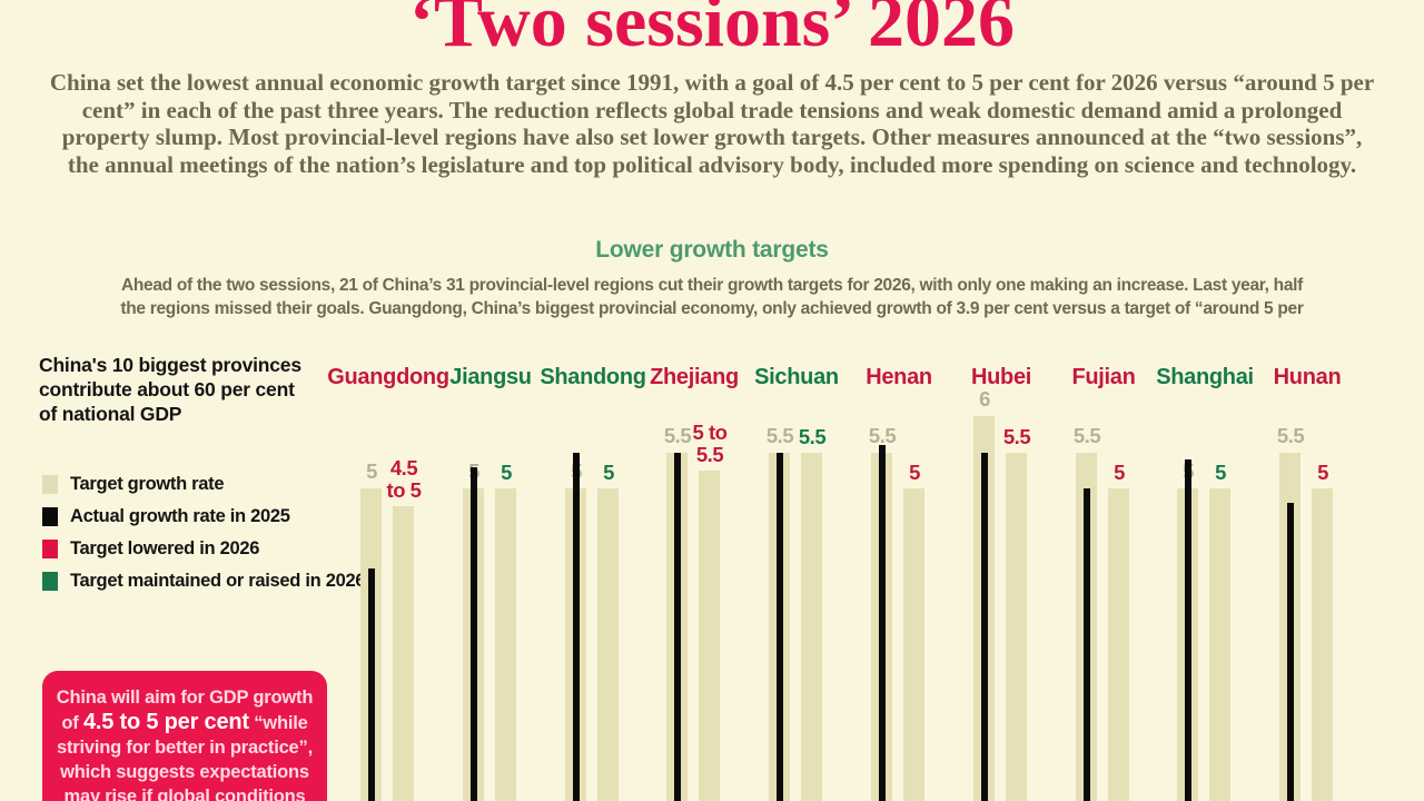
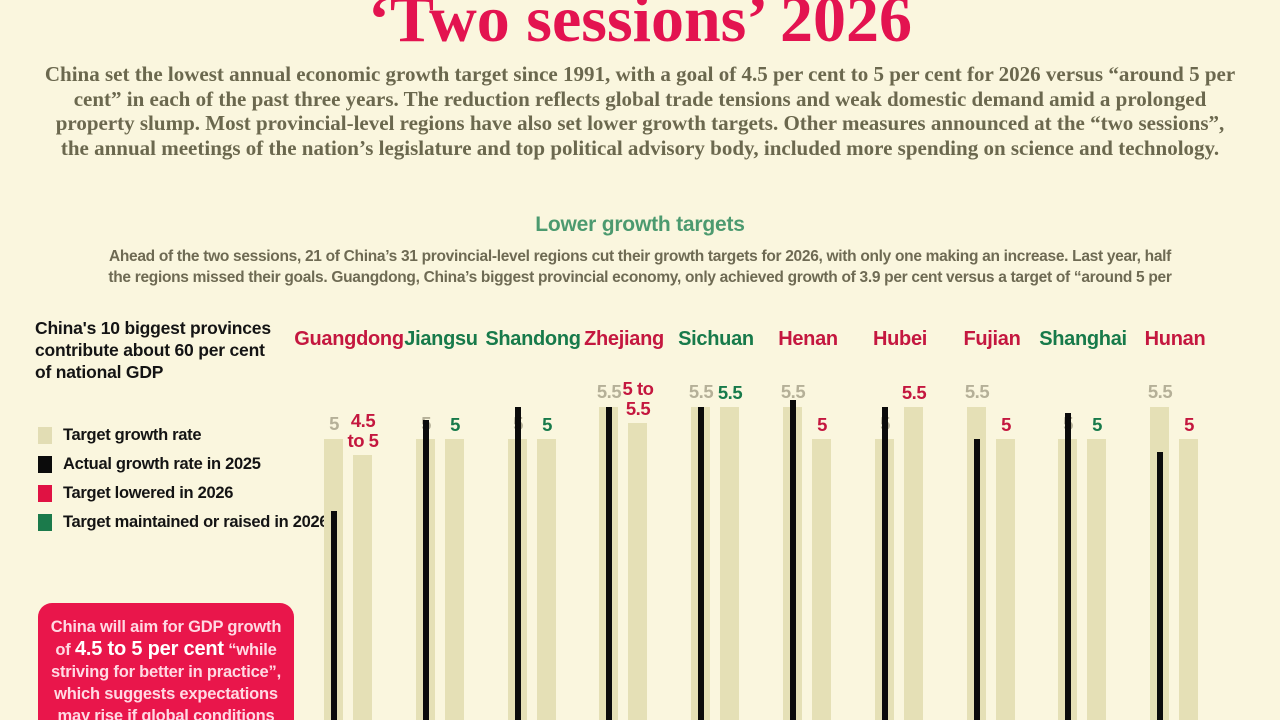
Target growth rate/Hubei: 6 -> 5
